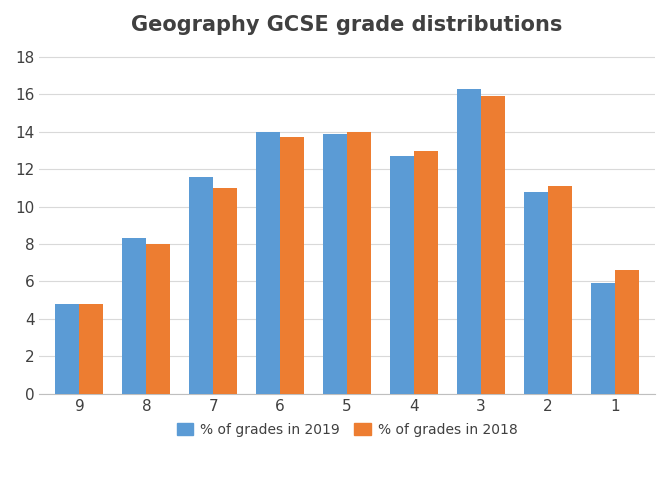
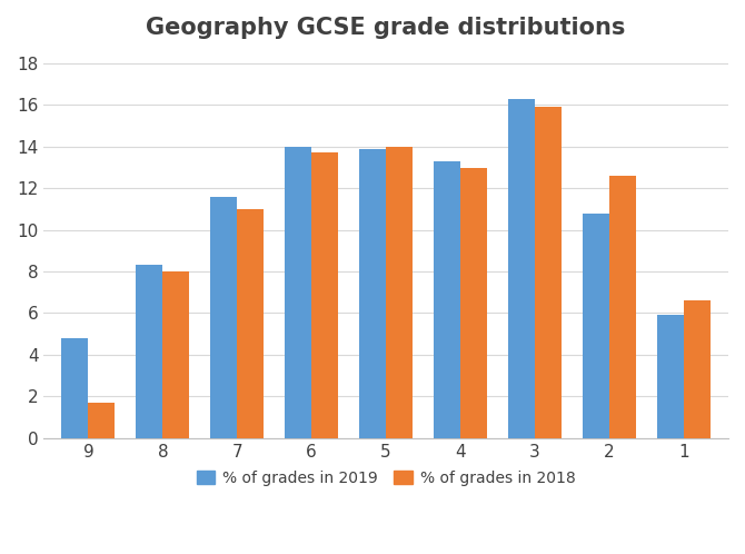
% of grades in 2018/9: 4.8 -> 1.7
% of grades in 2019/4: 12.7 -> 13.3
% of grades in 2018/2: 11.1 -> 12.6
